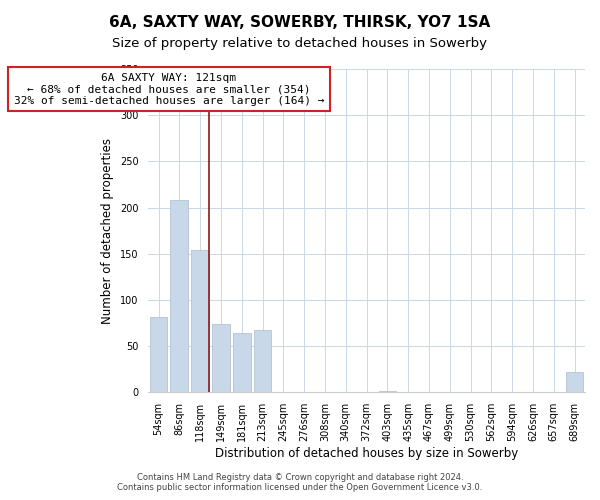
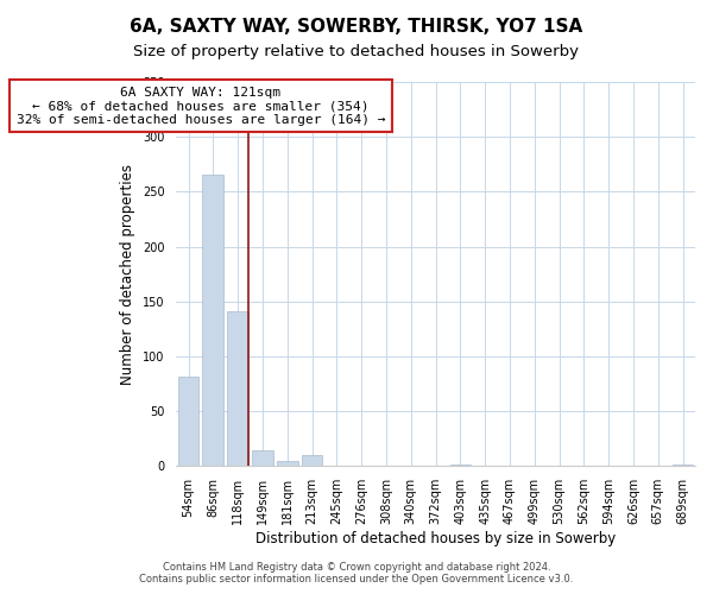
86sqm: 208 -> 266
118sqm: 154 -> 141
149sqm: 74 -> 14
181sqm: 64 -> 5
213sqm: 68 -> 10
689sqm: 22 -> 1
